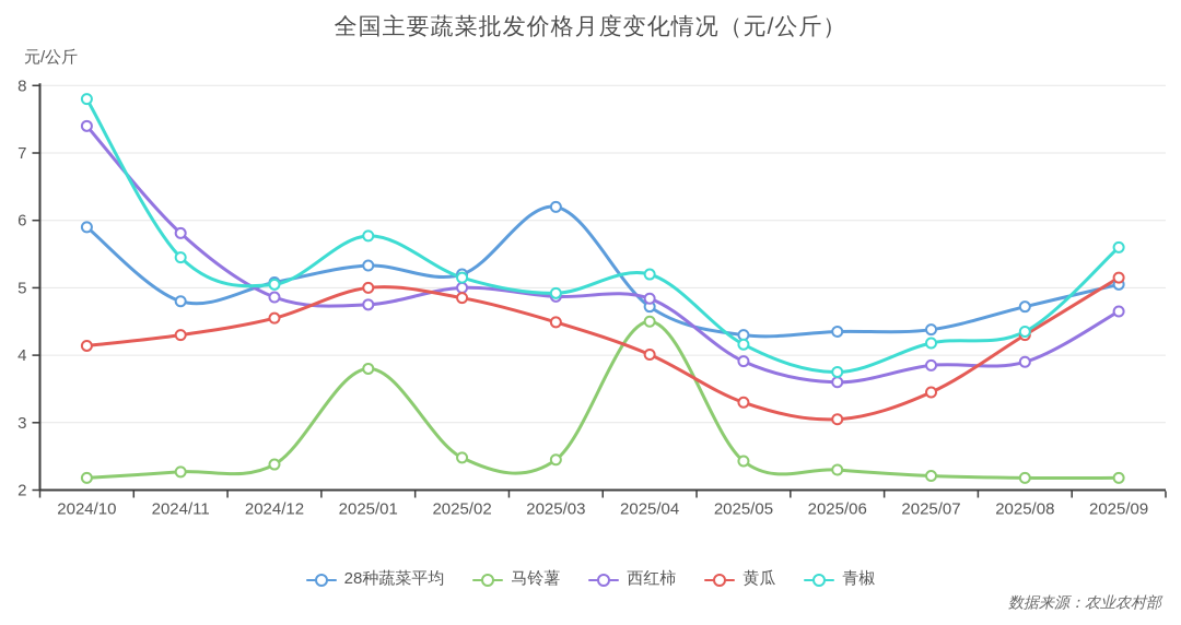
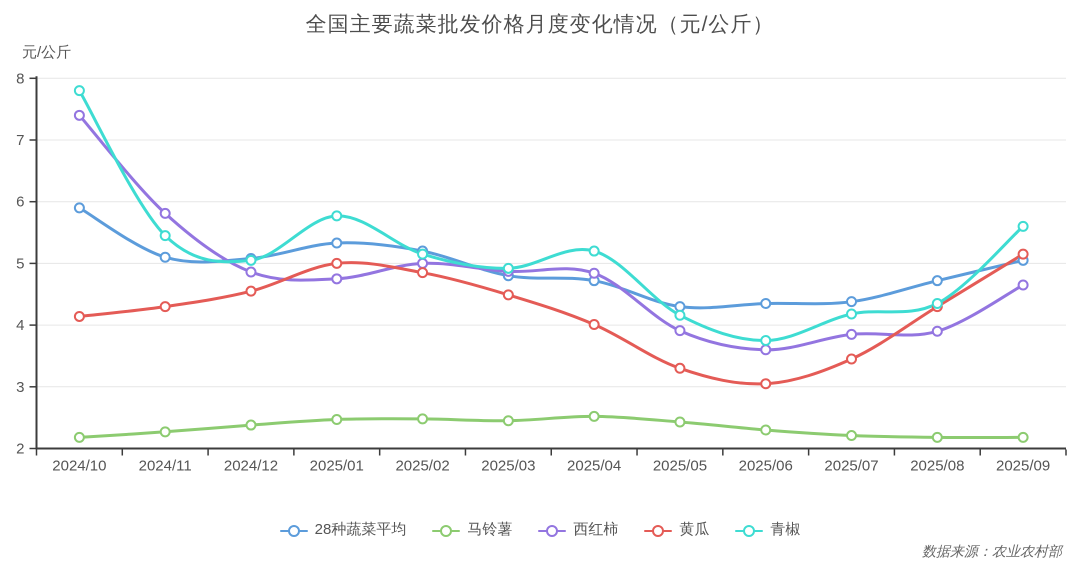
28种蔬菜平均/2024/11: 4.8 -> 5.1
马铃薯/2025/01: 3.8 -> 2.5
28种蔬菜平均/2025/03: 6.2 -> 4.8
马铃薯/2025/04: 4.5 -> 2.5
